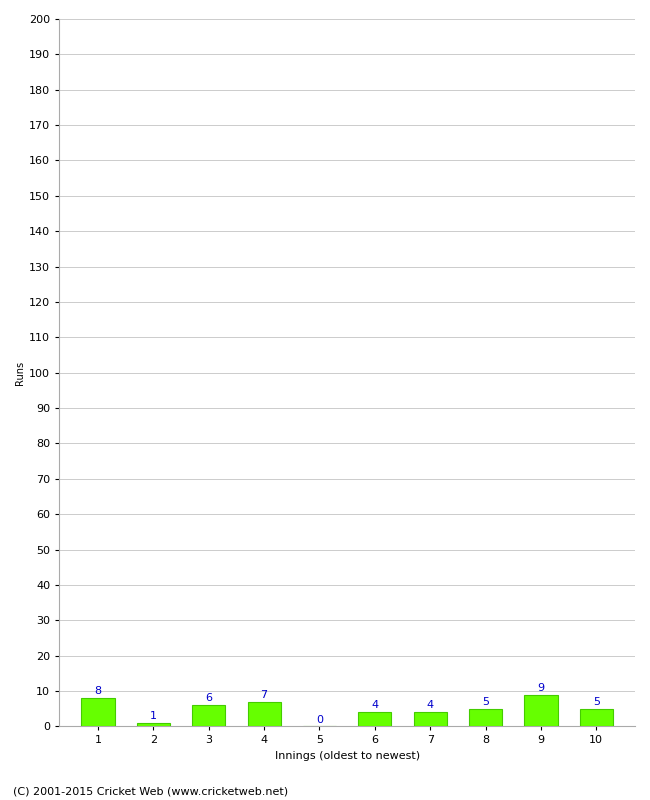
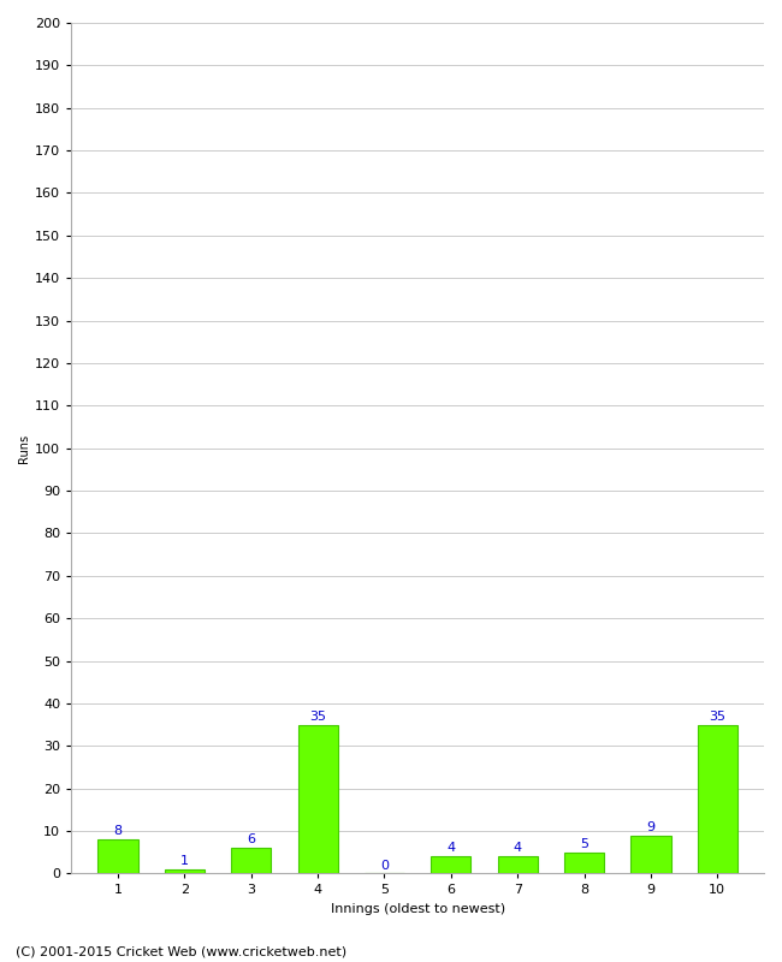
4: 7 -> 35
10: 5 -> 35
